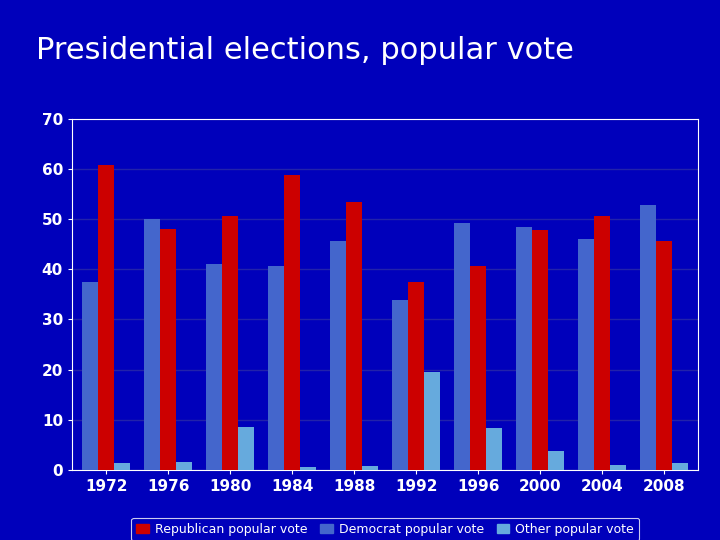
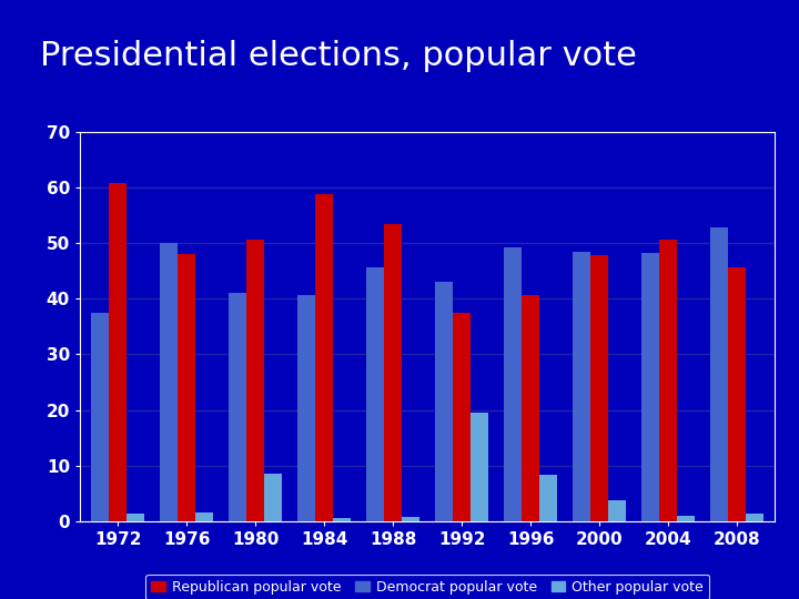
Democrat popular vote/1992: 33.8 -> 43.0
Democrat popular vote/2004: 46.0 -> 48.3
